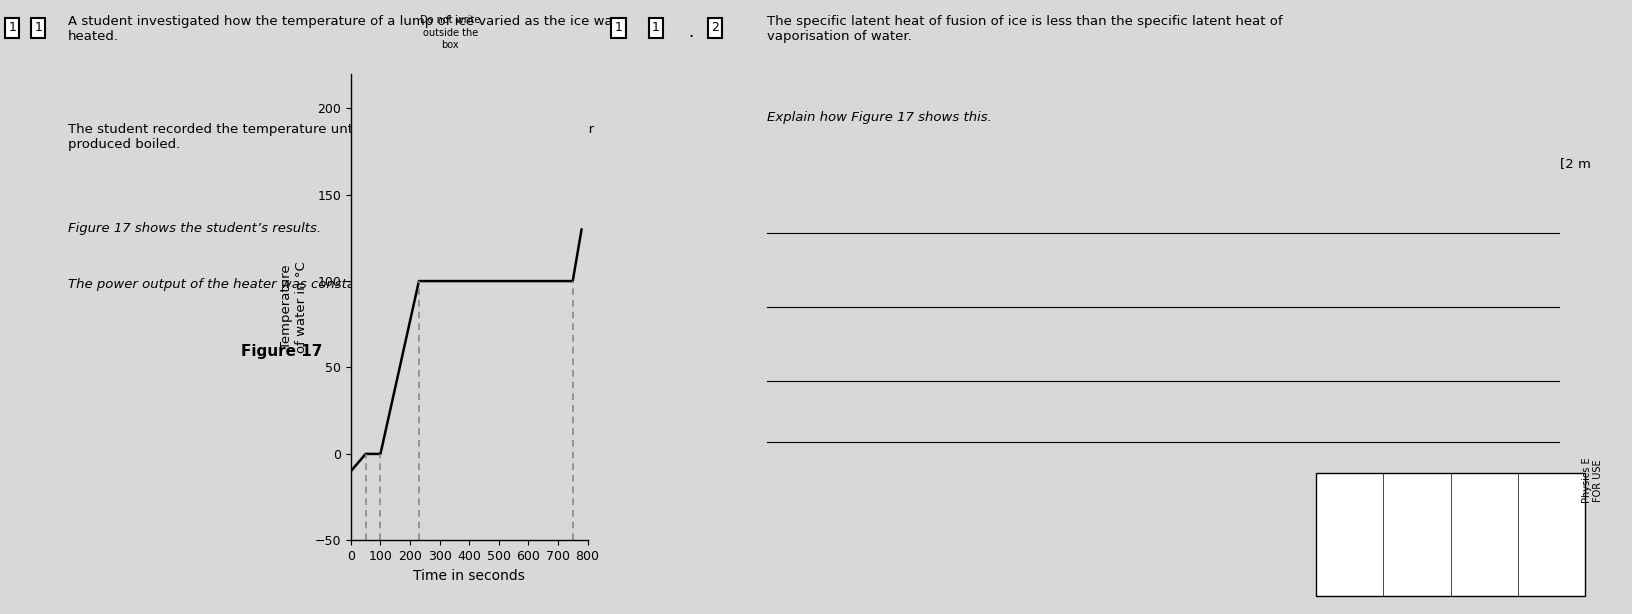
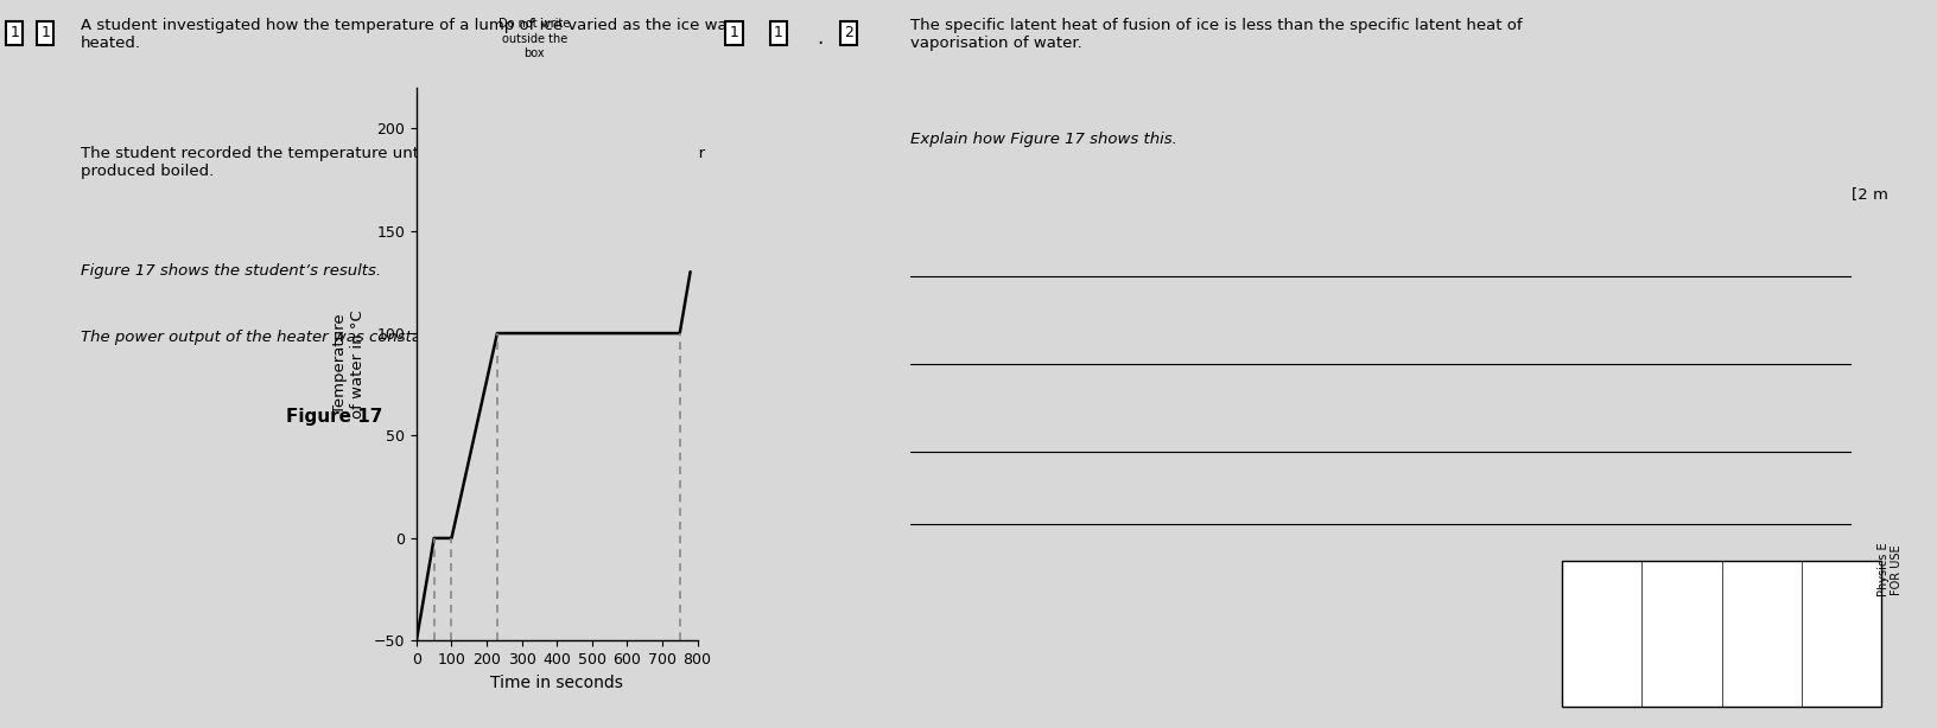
0: -10 -> -50
